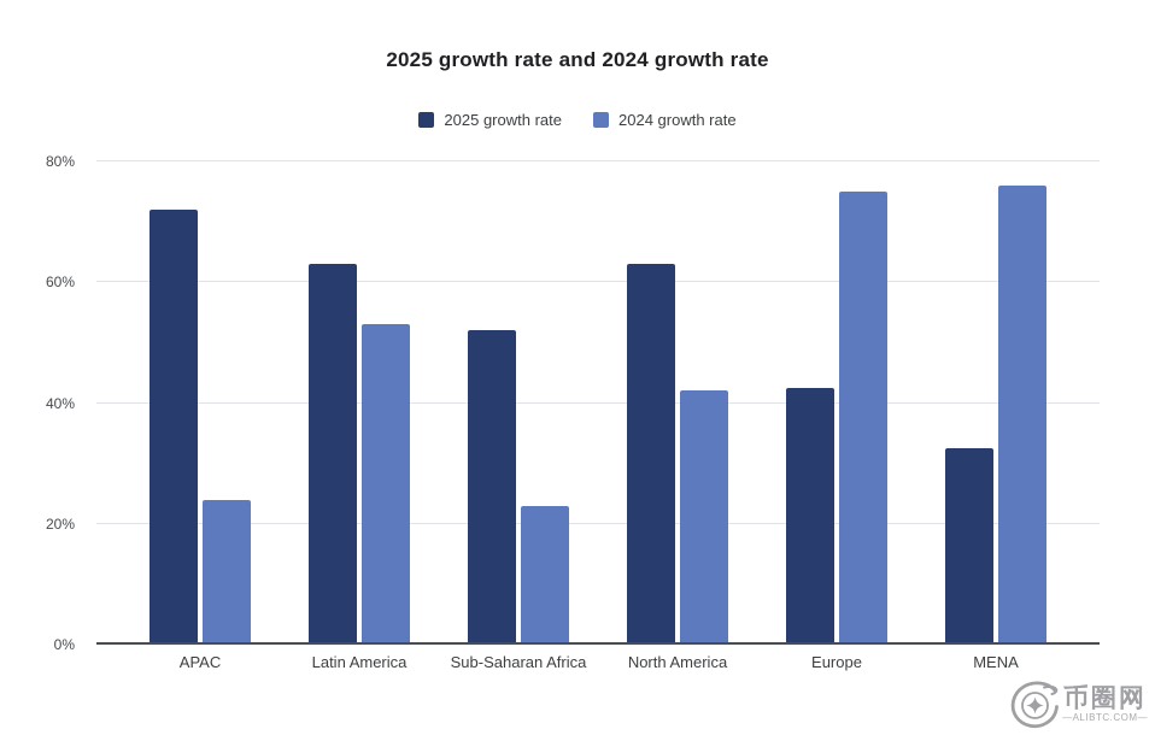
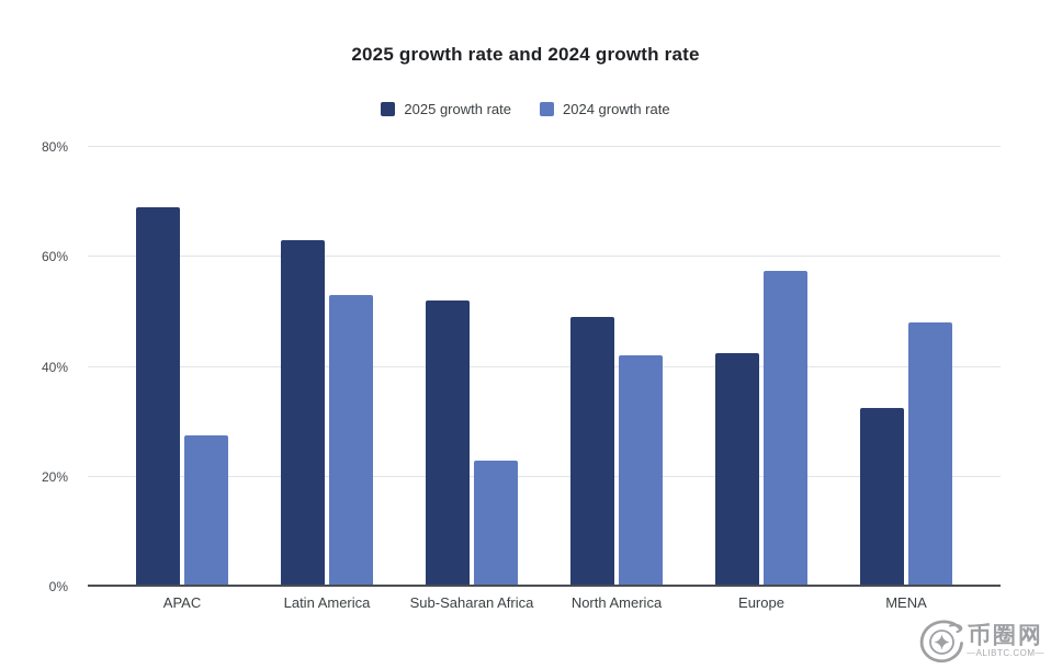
2025 growth rate/APAC: 72% -> 69%
2024 growth rate/APAC: 24% -> 28%
2025 growth rate/North America: 63% -> 49%
2024 growth rate/Europe: 75% -> 58%
2024 growth rate/MENA: 76% -> 48%
